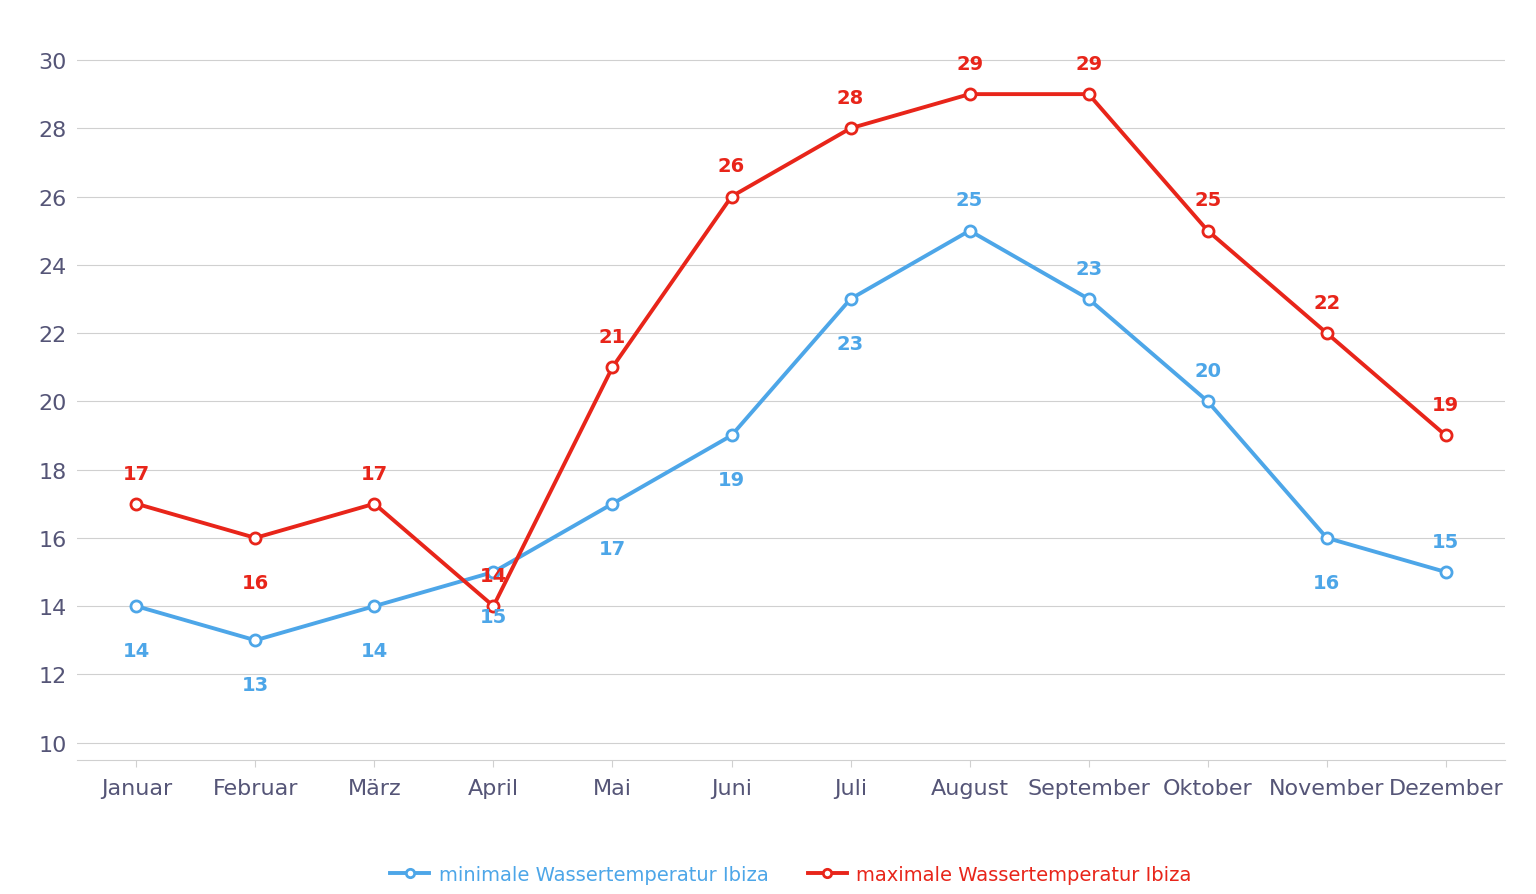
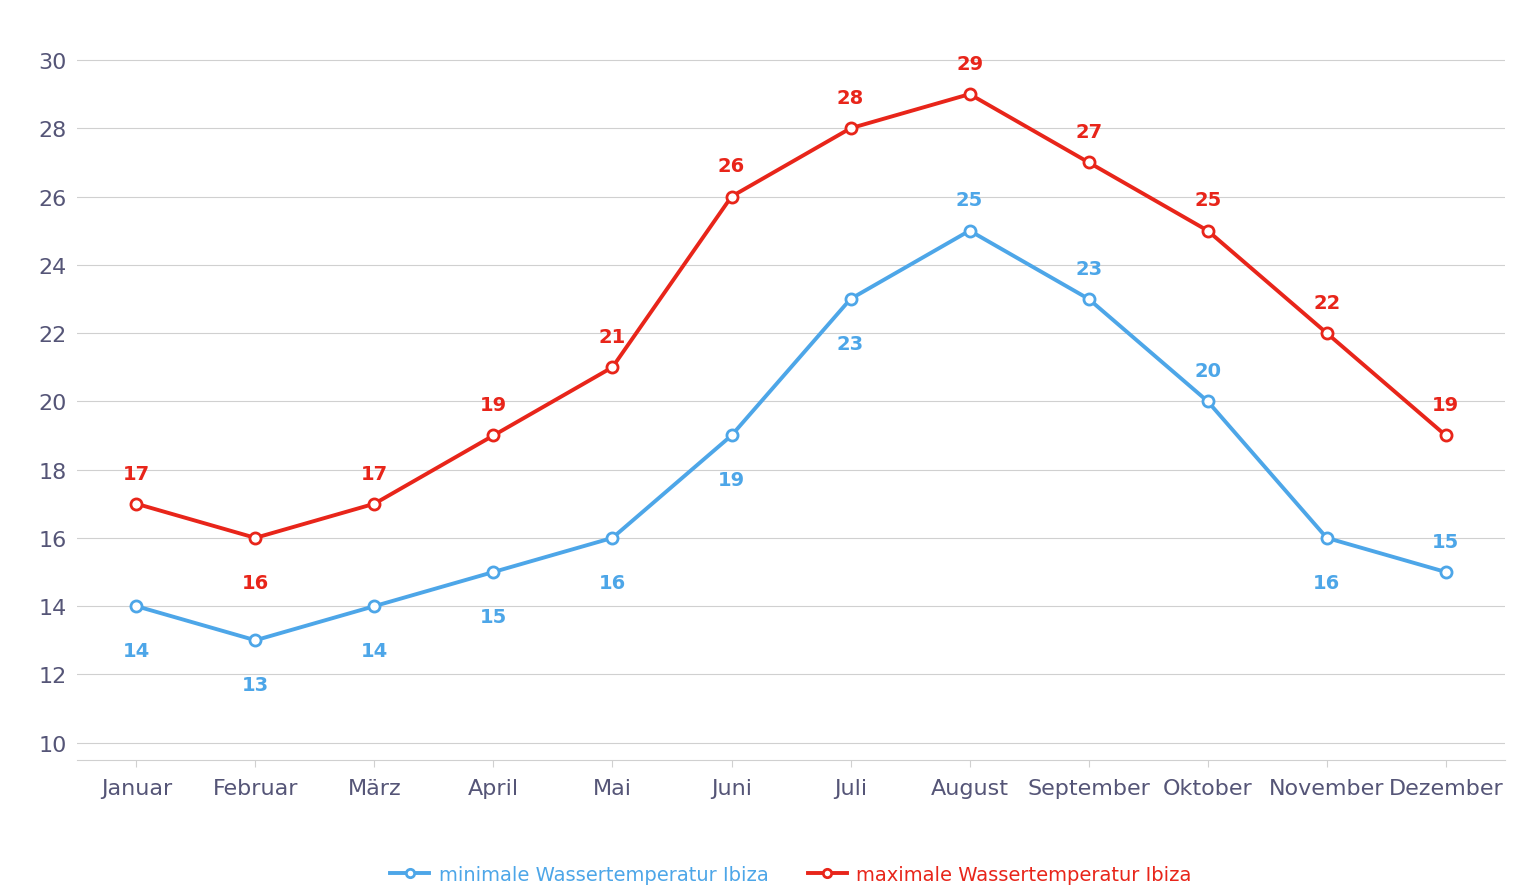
maximale Wassertemperatur Ibiza/April: 14 -> 19
minimale Wassertemperatur Ibiza/Mai: 17 -> 16
maximale Wassertemperatur Ibiza/September: 29 -> 27
